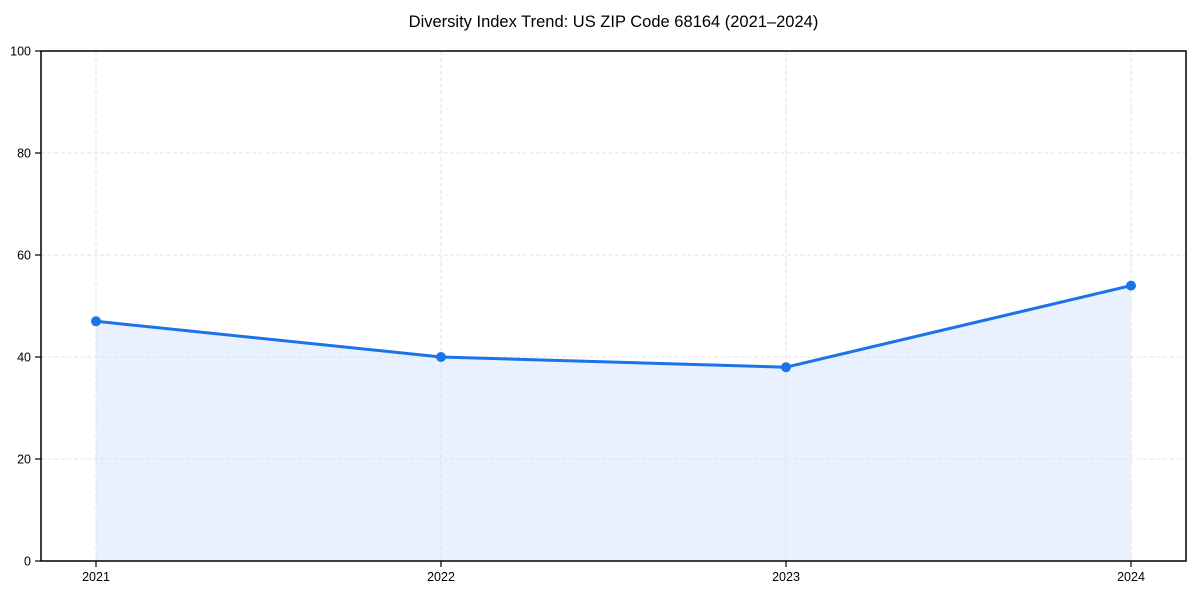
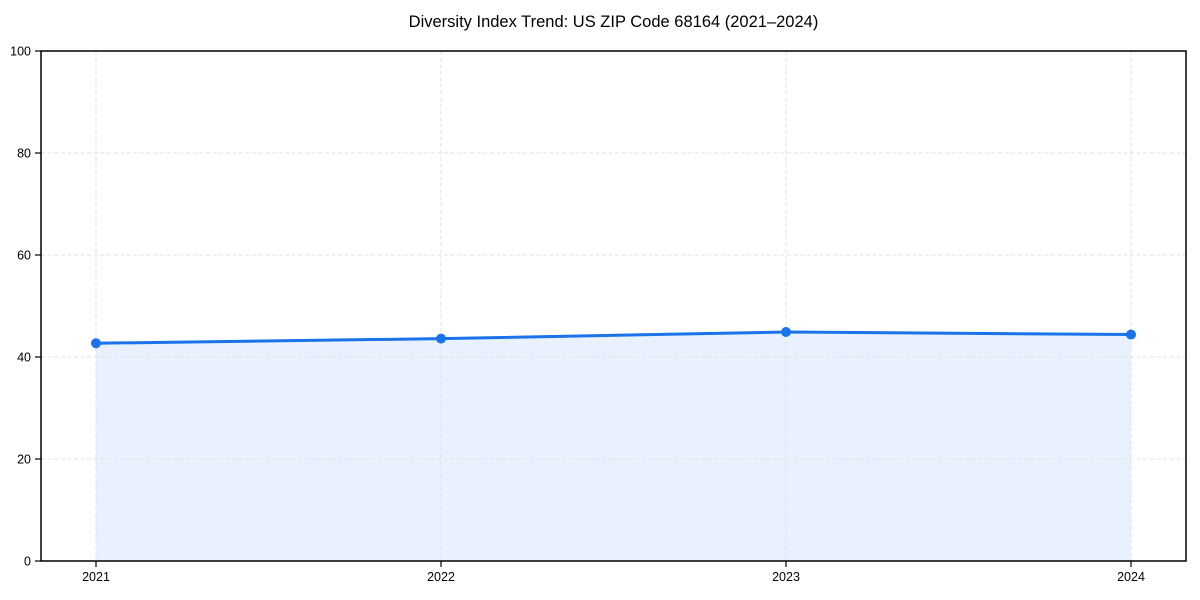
2021: 47 -> 43
2022: 40 -> 44
2023: 38 -> 45
2024: 54 -> 44
